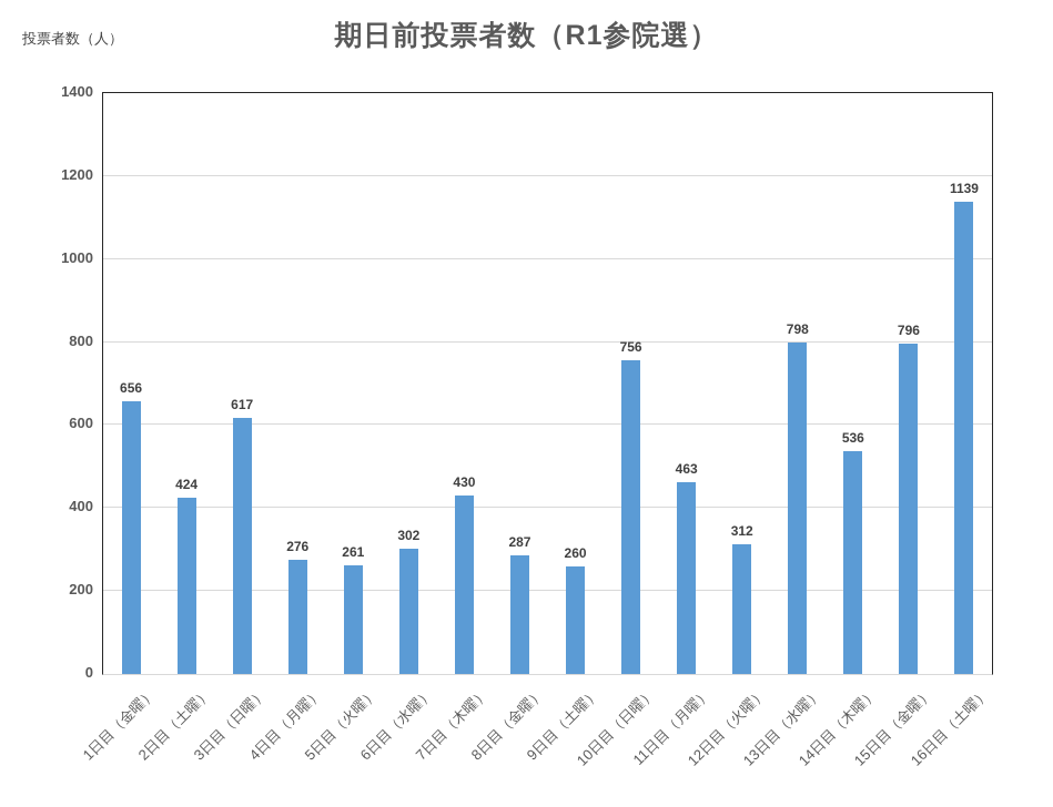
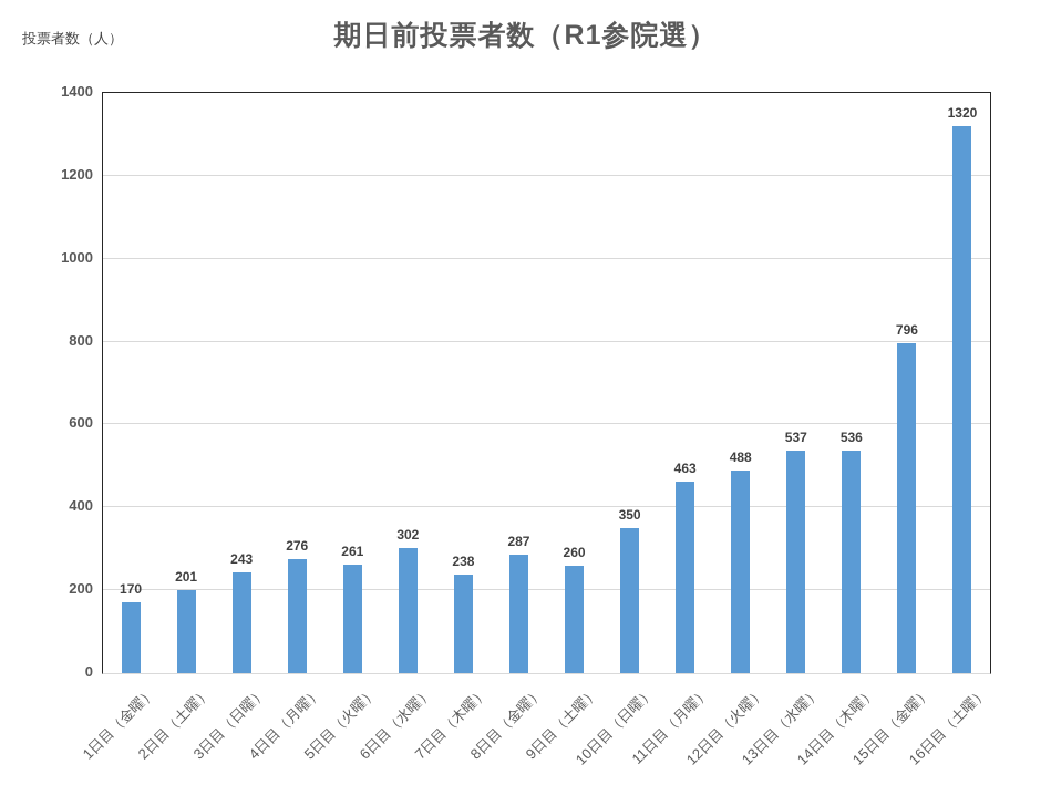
1日目（金曜）: 656 -> 170
2日目（土曜）: 424 -> 201
3日目（日曜）: 617 -> 243
7日目（木曜）: 430 -> 238
10日目（日曜）: 756 -> 350
12日目（火曜）: 312 -> 488
13日目（水曜）: 798 -> 537
16日目（土曜）: 1139 -> 1320
